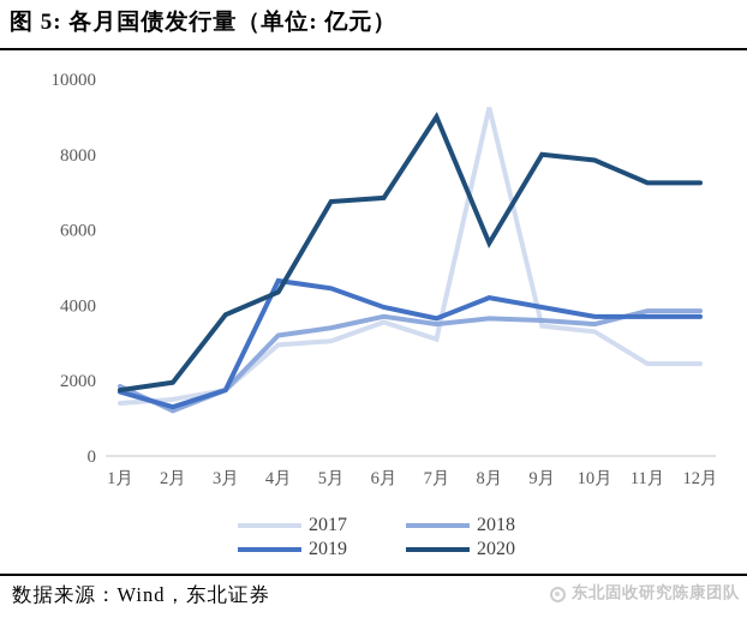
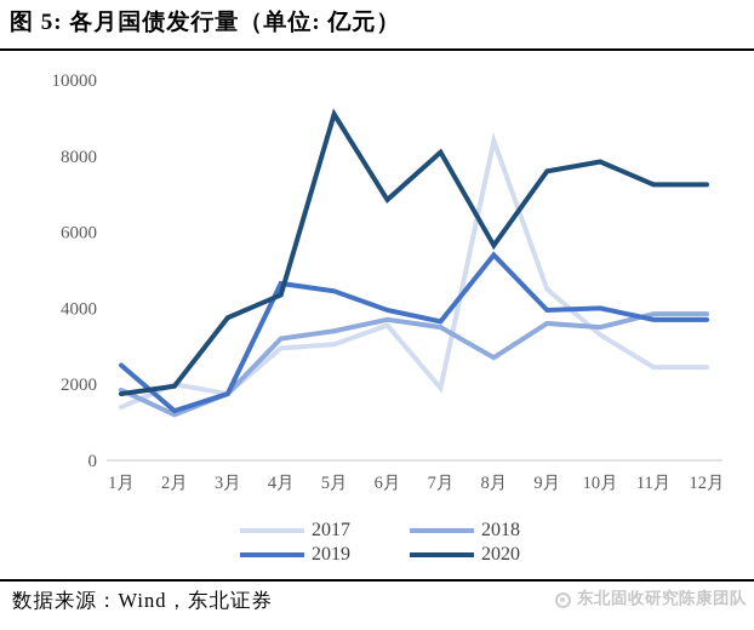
2019/1月: 1700 -> 2500
2017/2月: 1500 -> 2000
2020/5月: 6800 -> 9100
2017/7月: 3100 -> 1900
2020/7月: 9000 -> 8100
2017/8月: 9200 -> 8400
2018/8月: 3600 -> 2700
2019/8月: 4200 -> 5400
2017/9月: 3400 -> 4500
2020/9月: 8000 -> 7600
2019/10月: 3700 -> 4000
